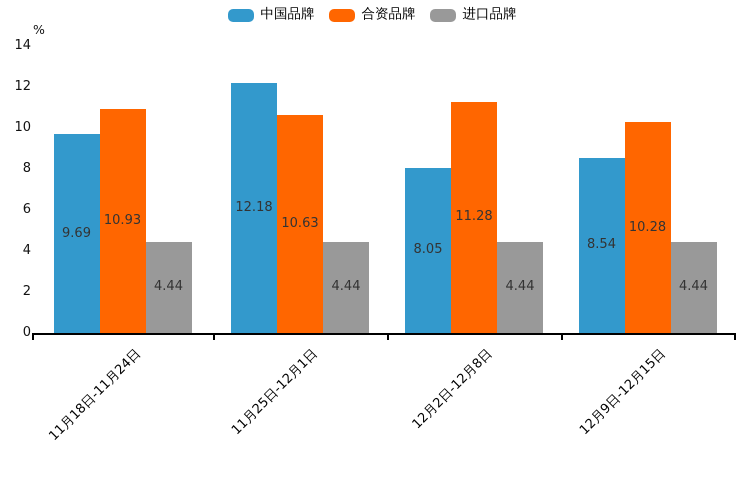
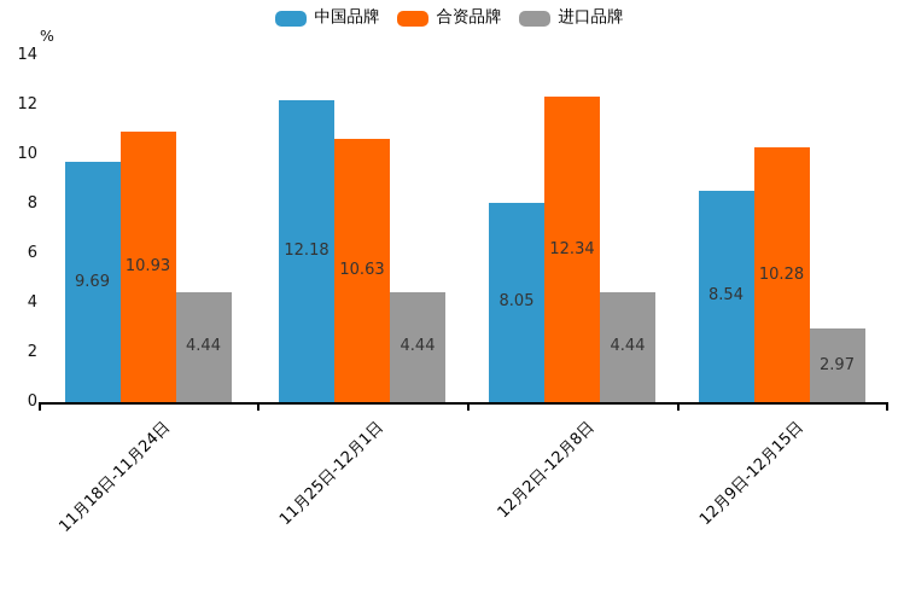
合资品牌/12月2日-12月8日: 11.28 -> 12.34
进口品牌/12月9日-12月15日: 4.44 -> 2.97
